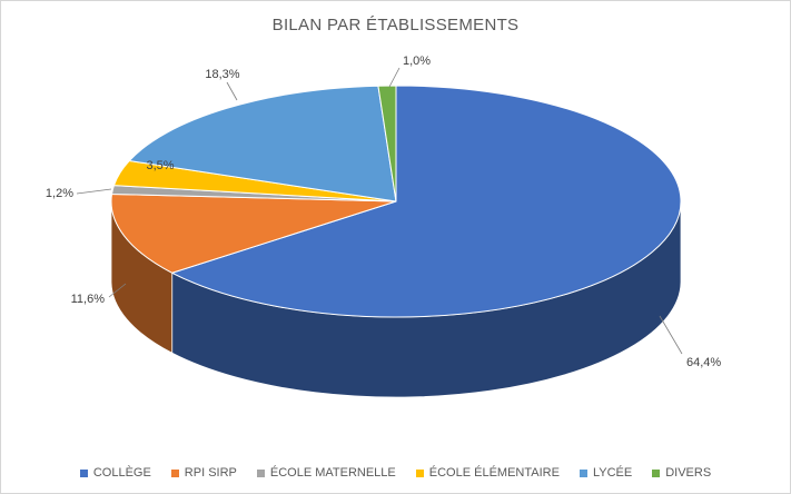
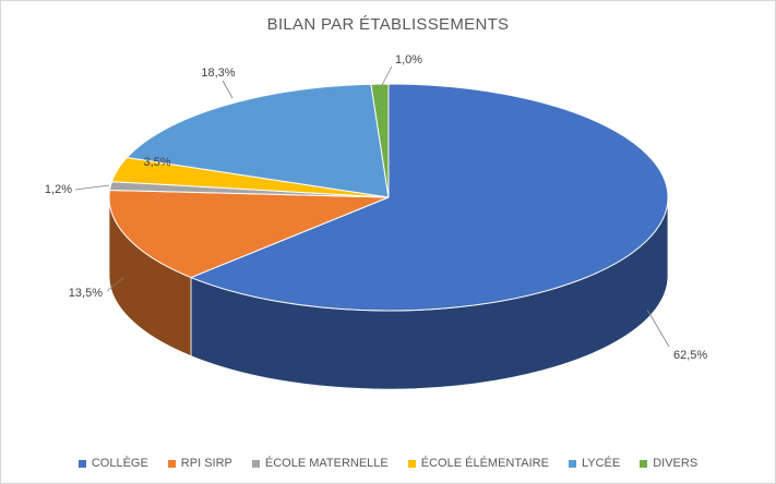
COLLÈGE: 64,4% -> 62,5%
RPI SIRP: 11,6% -> 13,5%
